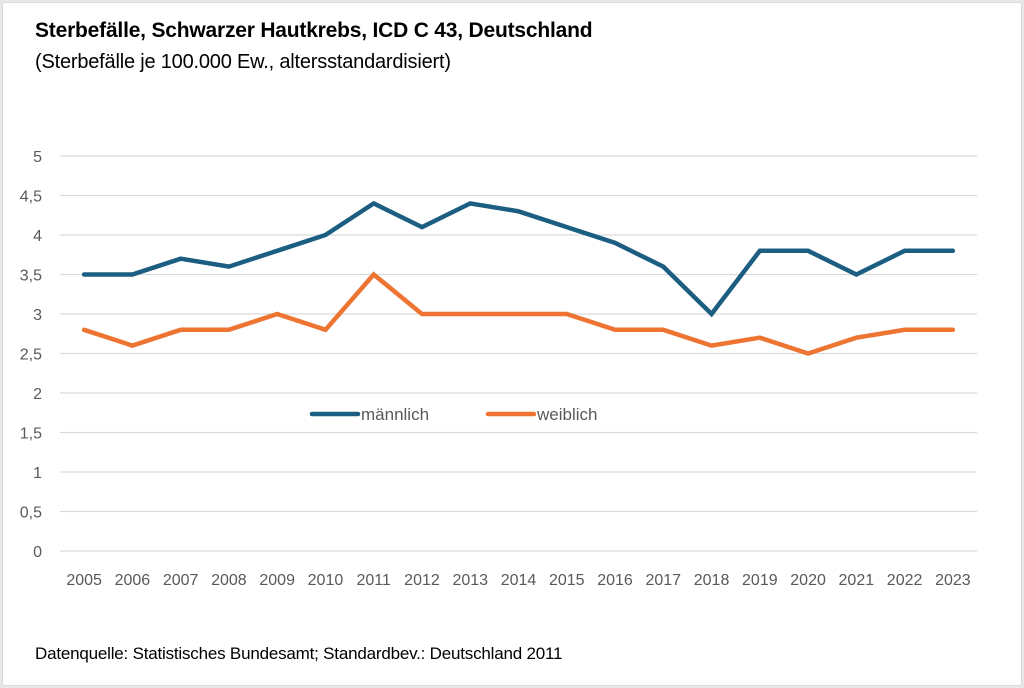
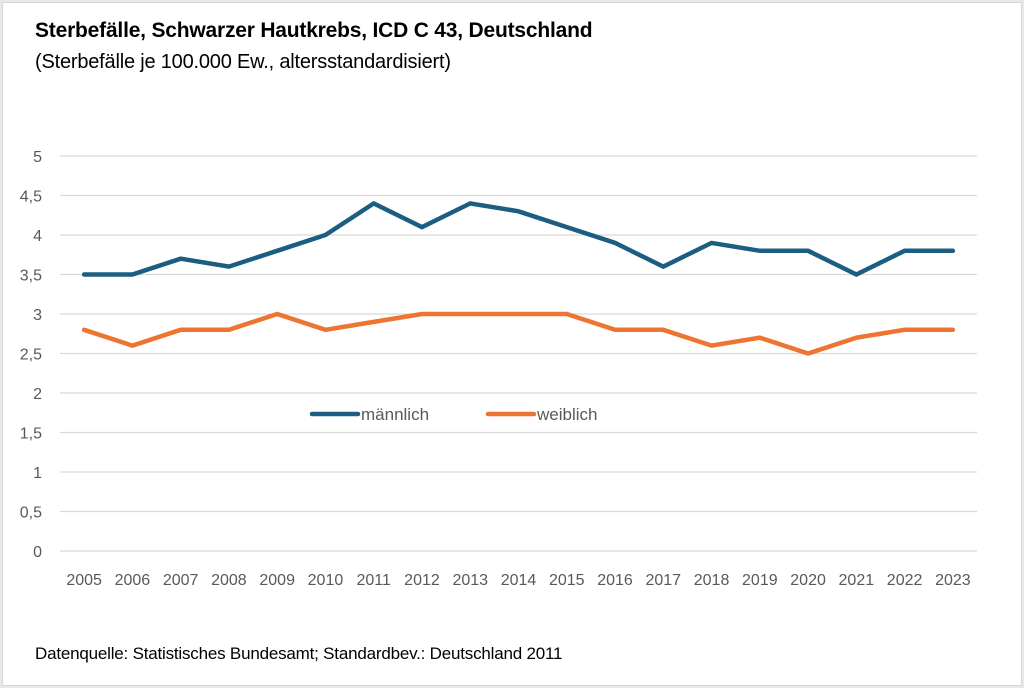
weiblich/2011: 3.5 -> 2.9
männlich/2018: 3.0 -> 3.9
